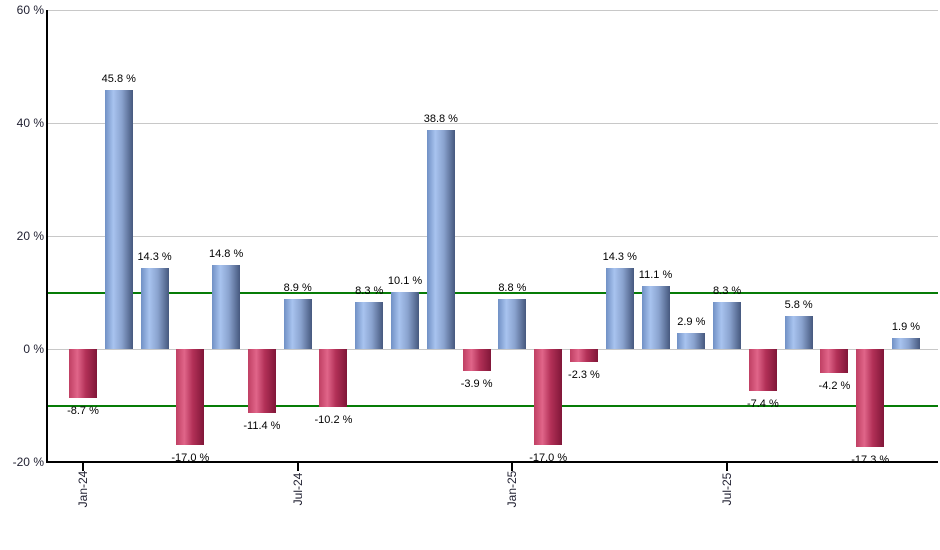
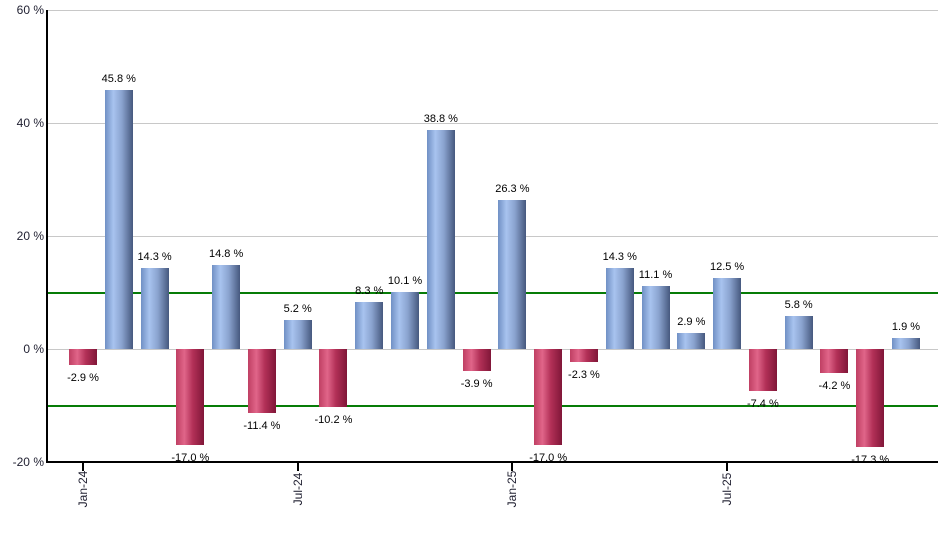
Jan-24: -8.7 -> -2.9
Jul-24: 8.9 -> 5.2
Jan-25: 8.8 -> 26.3
Jul-25: 8.3 -> 12.5
